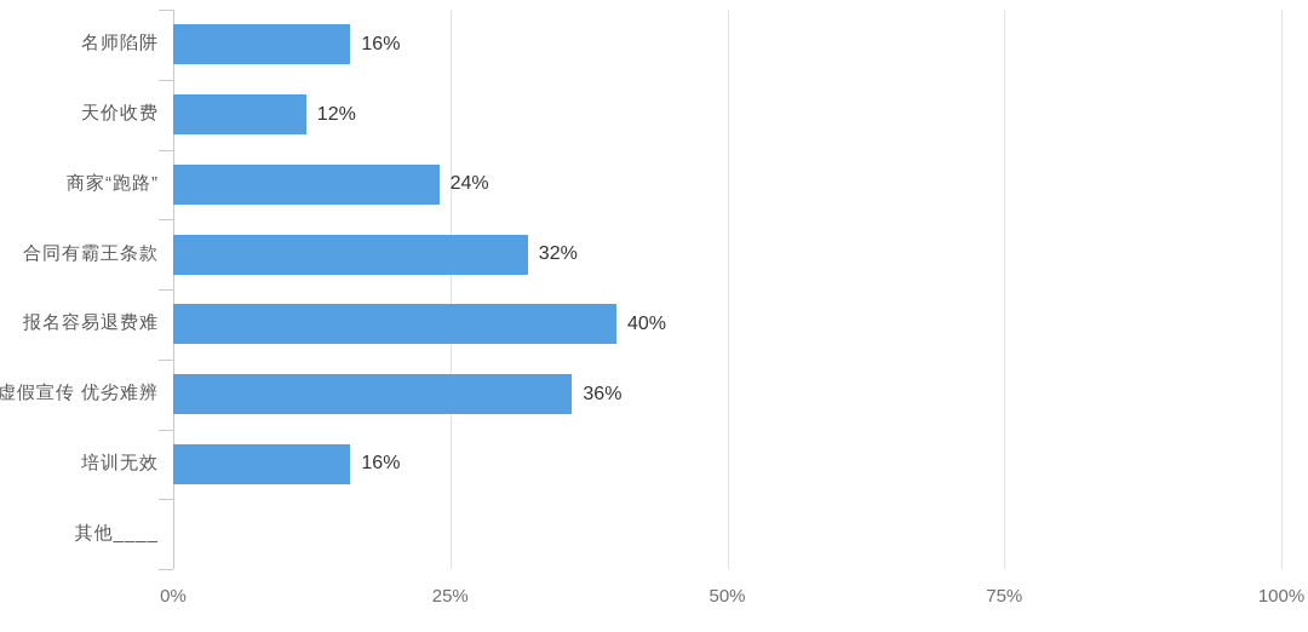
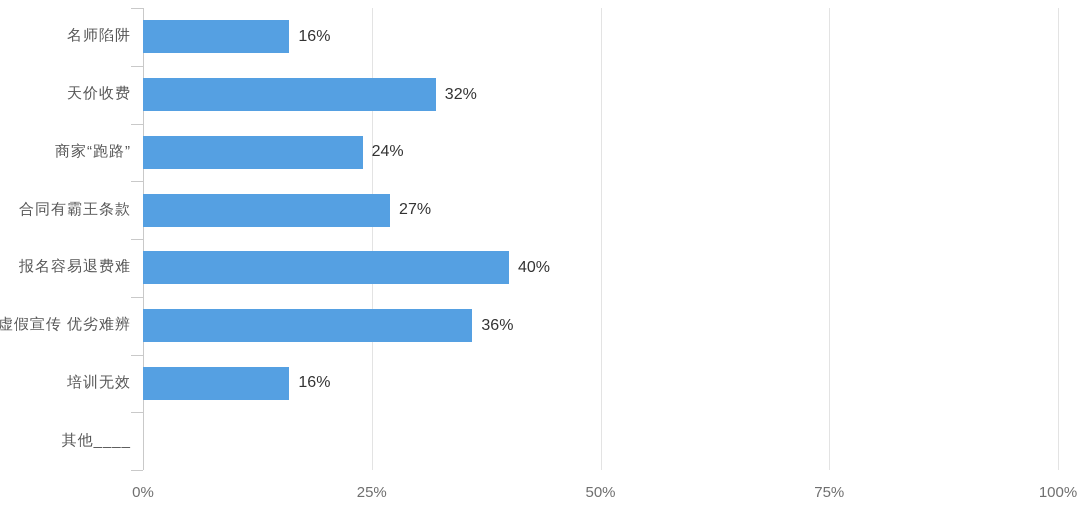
天价收费: 12% -> 32%
合同有霸王条款: 32% -> 27%
